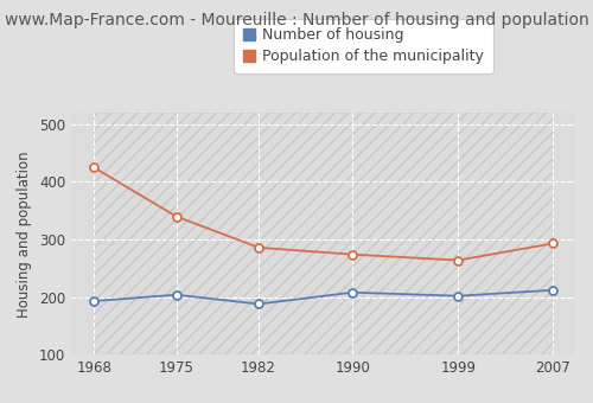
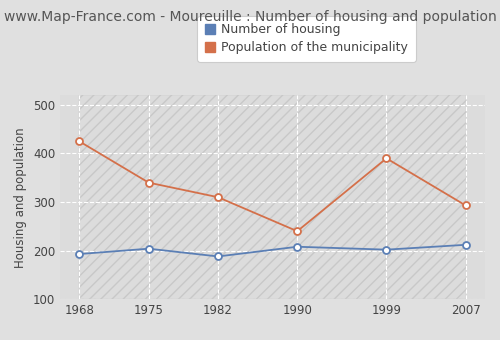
Population of the municipality/1982: 286 -> 310
Population of the municipality/1990: 274 -> 240
Population of the municipality/1999: 264 -> 390
